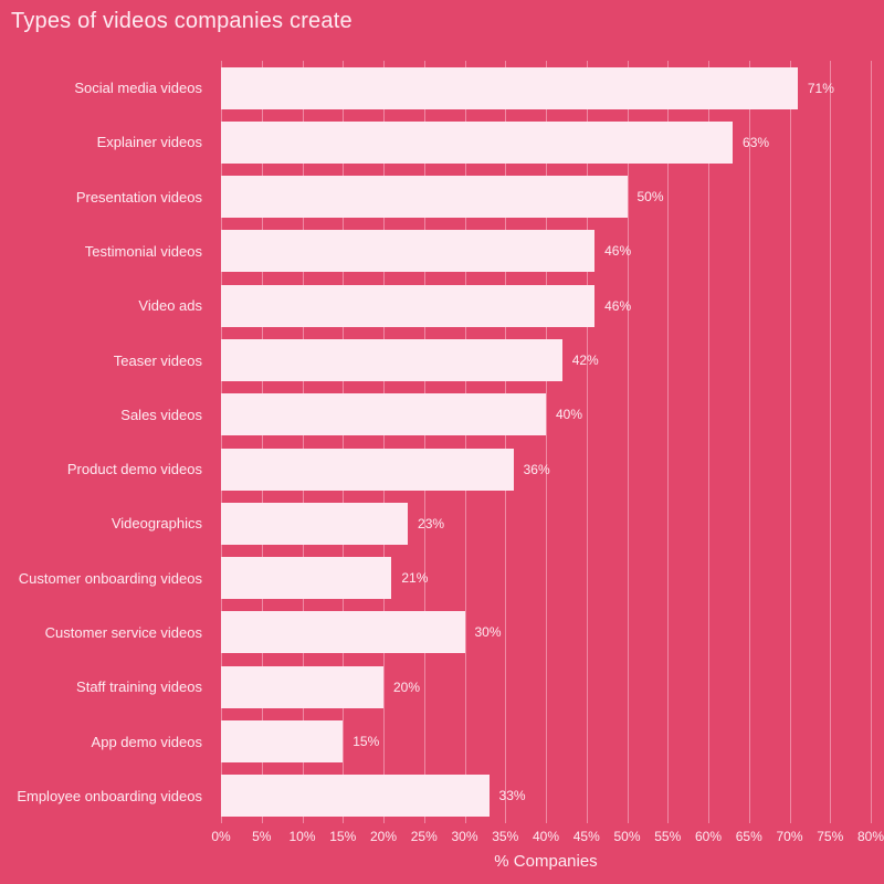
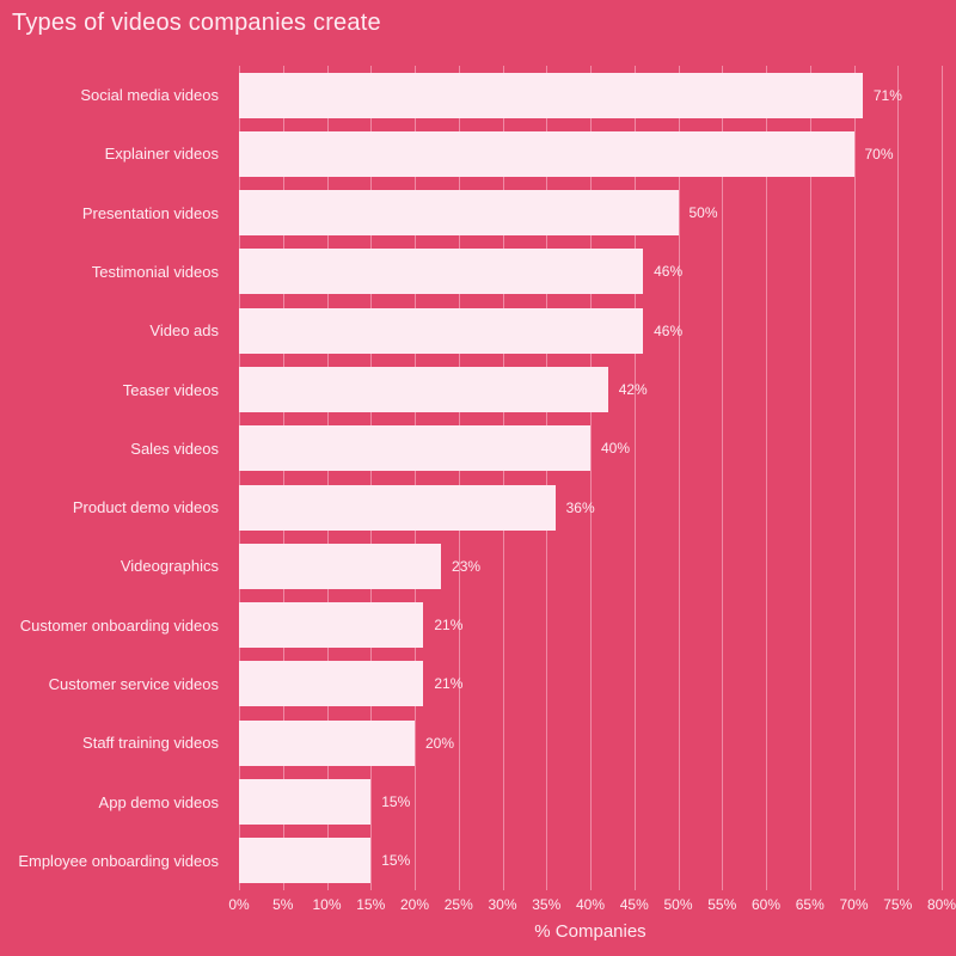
Explainer videos: 63% -> 70%
Customer service videos: 30% -> 21%
Employee onboarding videos: 33% -> 15%
